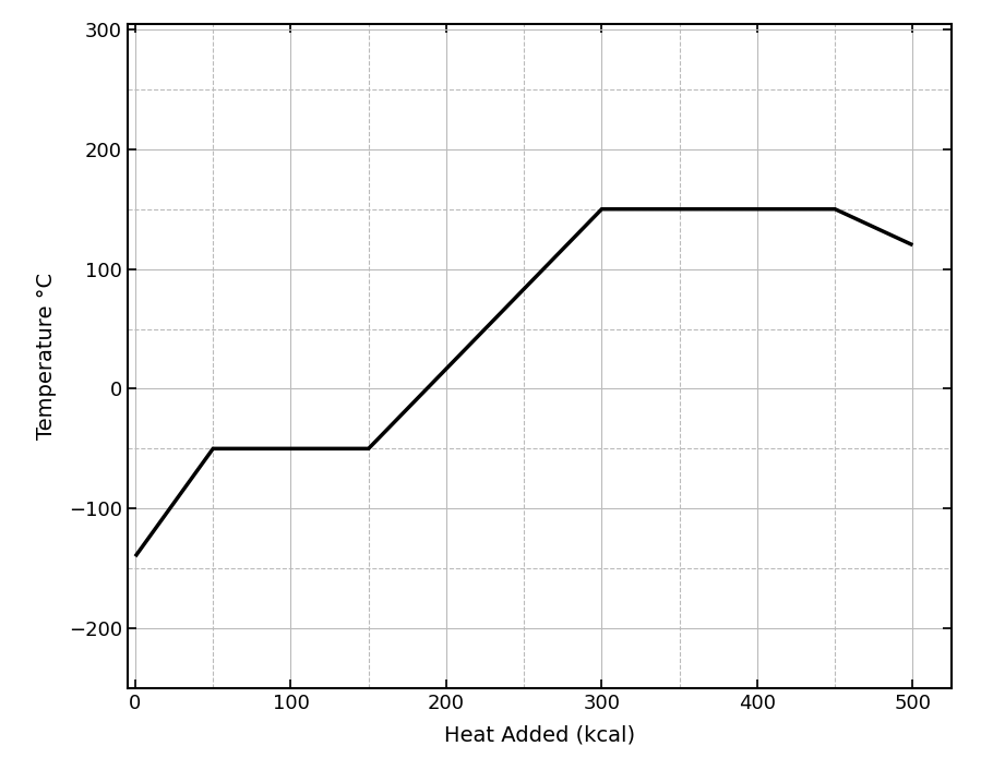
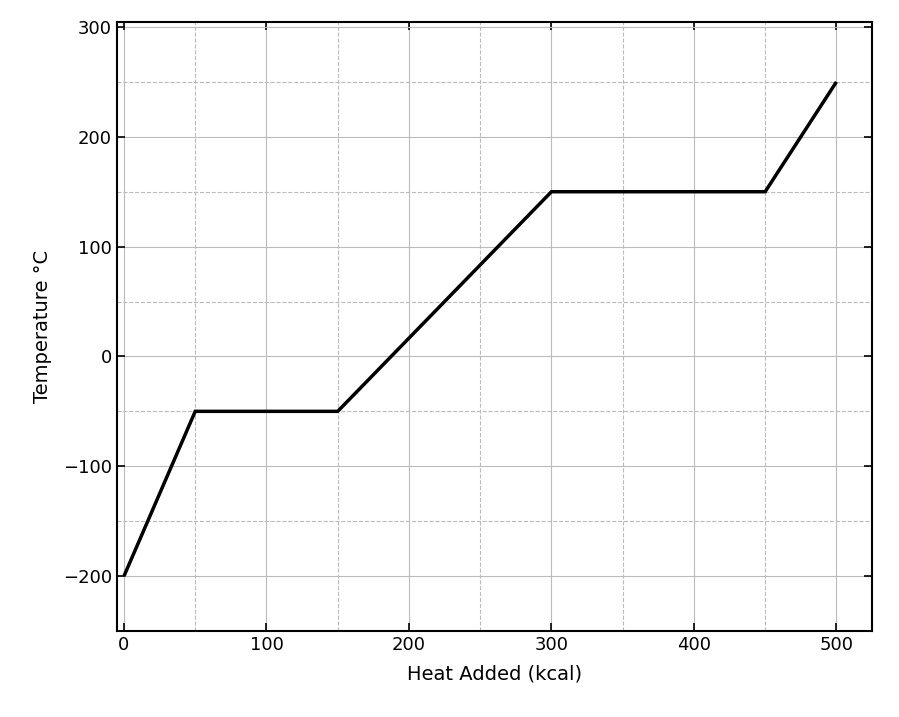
0: -140 -> -200
500: 120 -> 250
